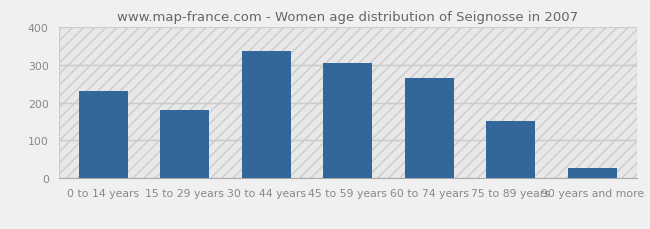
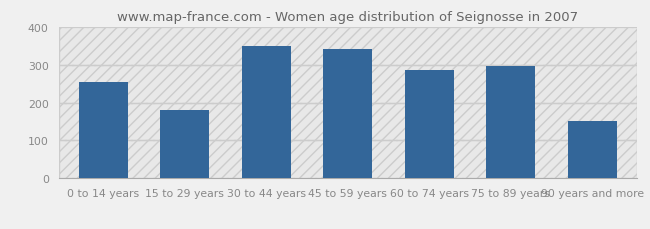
0 to 14 years: 230 -> 255
30 to 44 years: 336 -> 350
45 to 59 years: 305 -> 340
60 to 74 years: 265 -> 285
75 to 89 years: 150 -> 295
90 years and more: 27 -> 150
